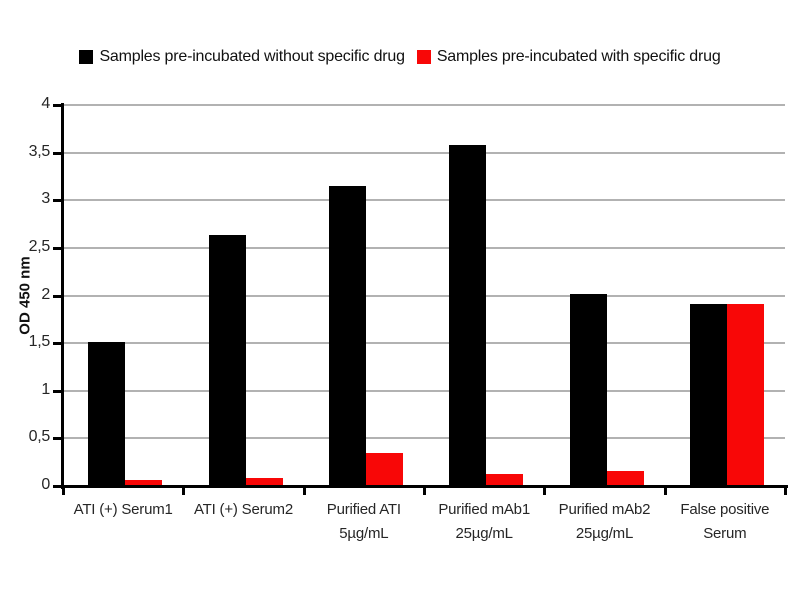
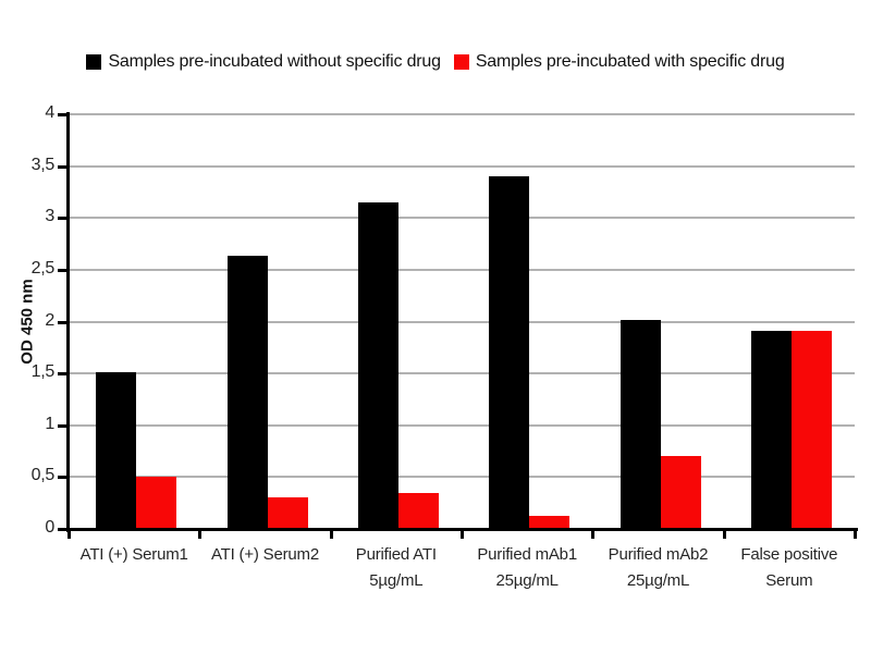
Samples pre-incubated with specific drug/ATI (+) Serum1: 0.1 -> 0.5
Samples pre-incubated with specific drug/ATI (+) Serum2: 0.1 -> 0.3
Samples pre-incubated without specific drug/Purified mAb1 25µg/mL: 3.6 -> 3.4
Samples pre-incubated with specific drug/Purified mAb2 25µg/mL: 0.2 -> 0.7
